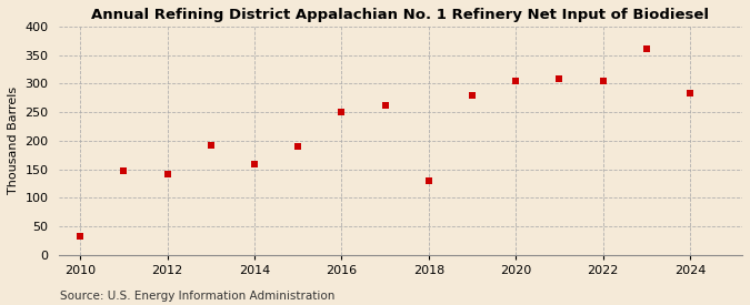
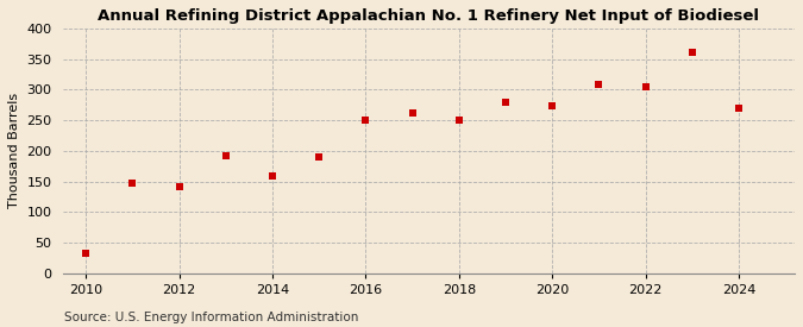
2018: 130 -> 250
2020: 304 -> 273
2024: 284 -> 270
